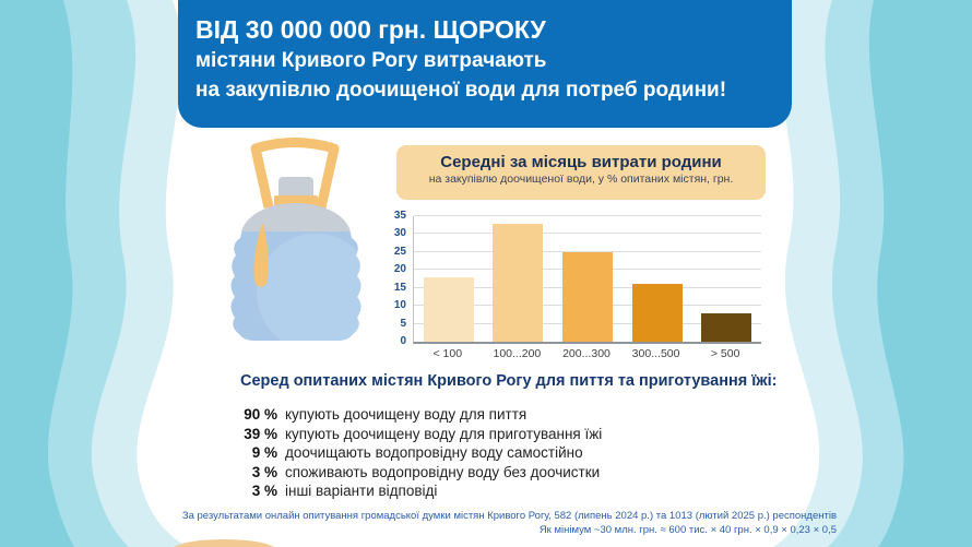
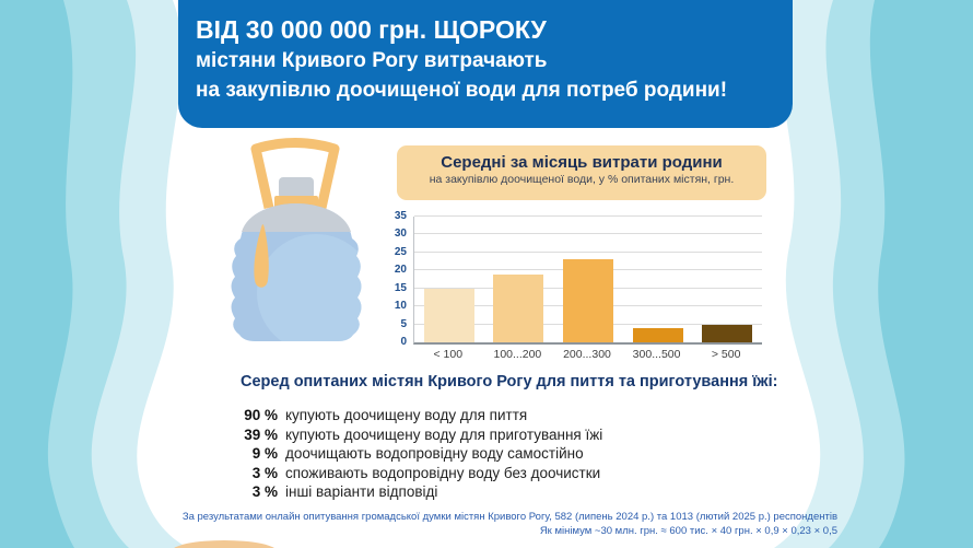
< 100: 18 -> 15
100...200: 33 -> 19
200...300: 25 -> 23
300...500: 16 -> 4
> 500: 8 -> 5
